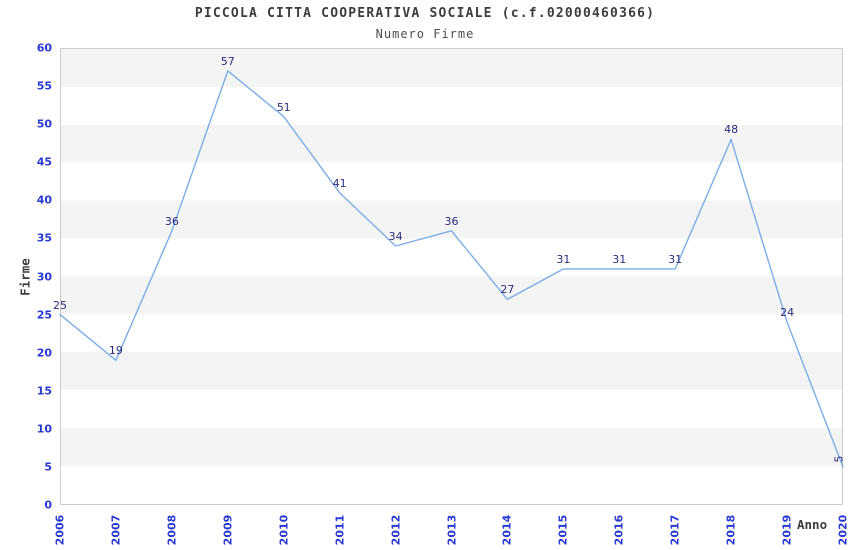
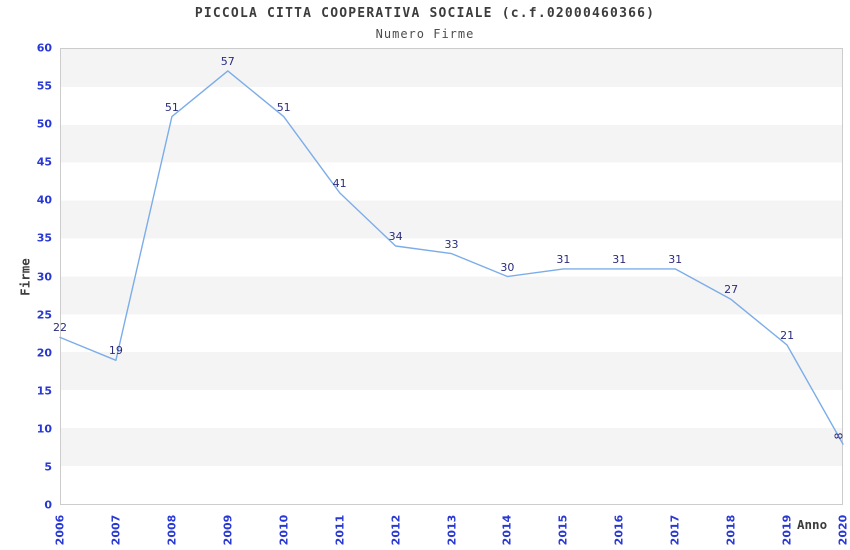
2006: 25 -> 22
2008: 36 -> 51
2013: 36 -> 33
2014: 27 -> 30
2018: 48 -> 27
2019: 24 -> 21
2020: 5 -> 8
